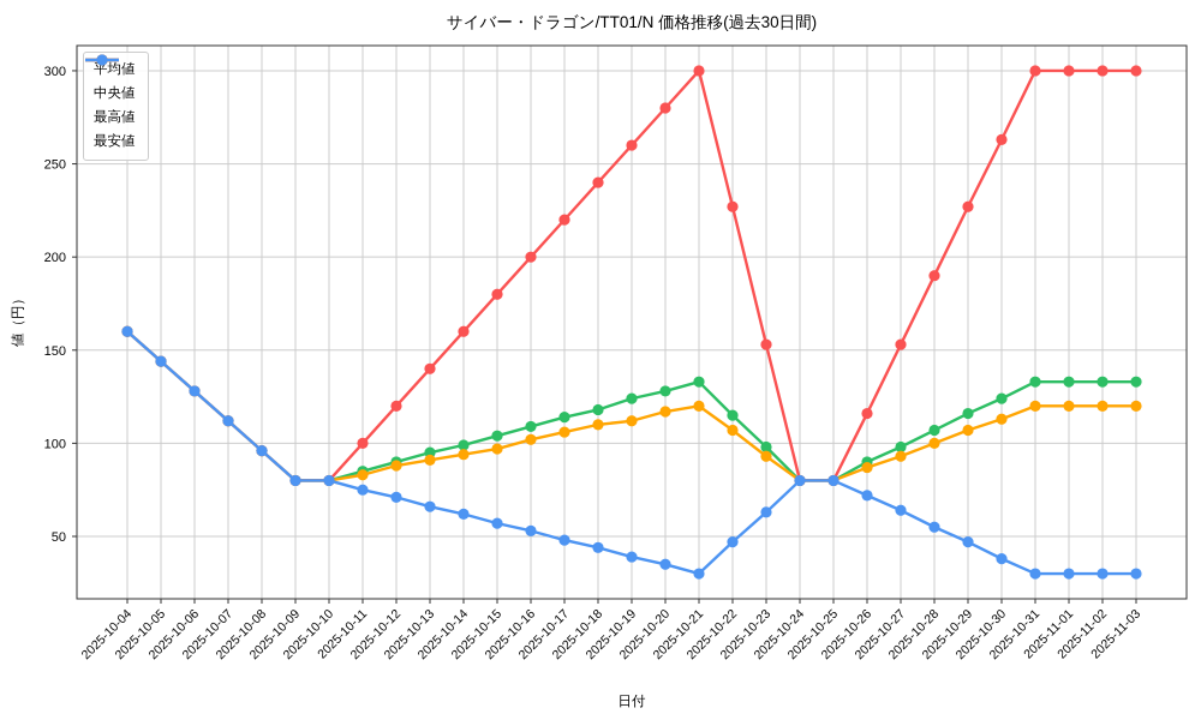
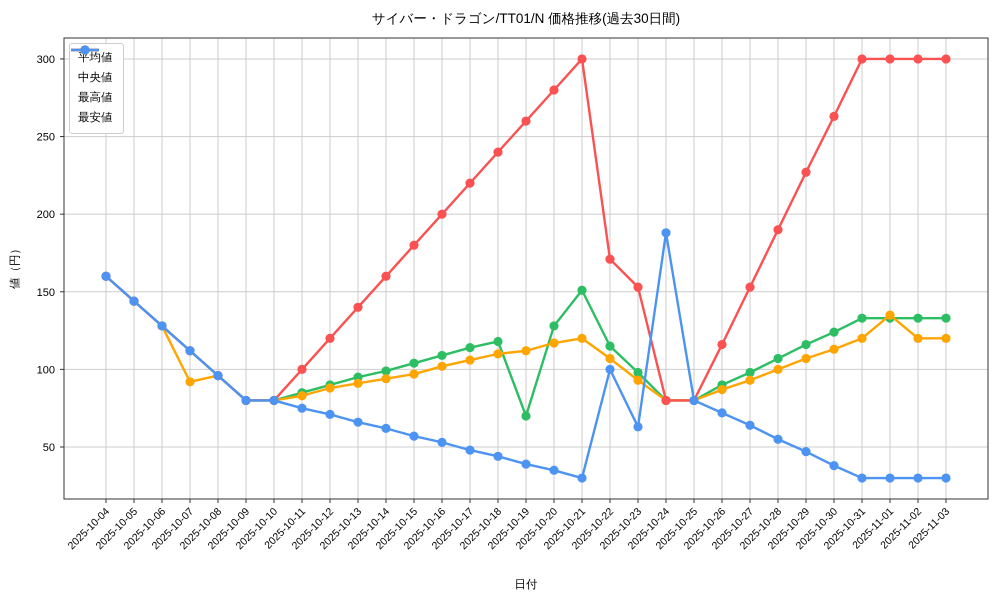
中央値/2025-10-07: 112 -> 92
平均値/2025-10-19: 124 -> 70
平均値/2025-10-21: 133 -> 151
最高値/2025-10-22: 227 -> 171
最安値/2025-10-22: 47 -> 100
最安値/2025-10-24: 80 -> 188
中央値/2025-11-01: 120 -> 135
